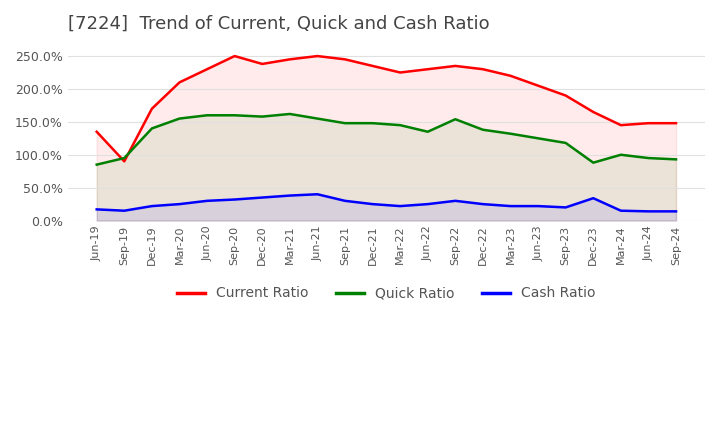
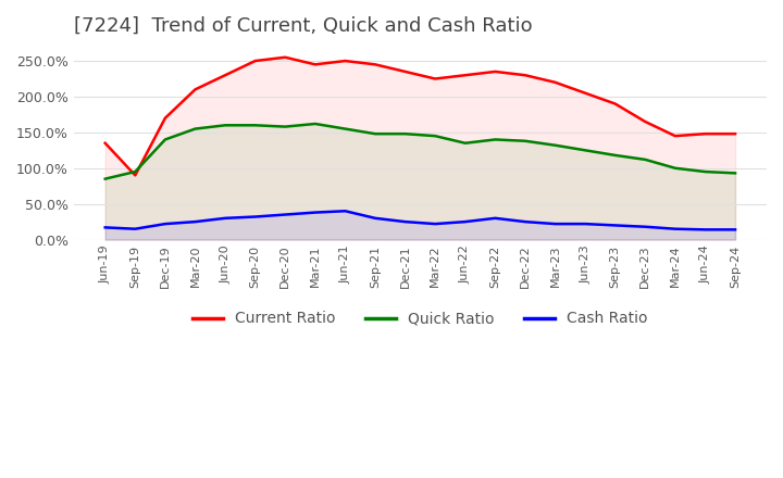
Current Ratio/Dec-20: 238% -> 255%
Quick Ratio/Sep-22: 154% -> 140%
Quick Ratio/Dec-23: 88% -> 112%
Cash Ratio/Dec-23: 34% -> 18%
